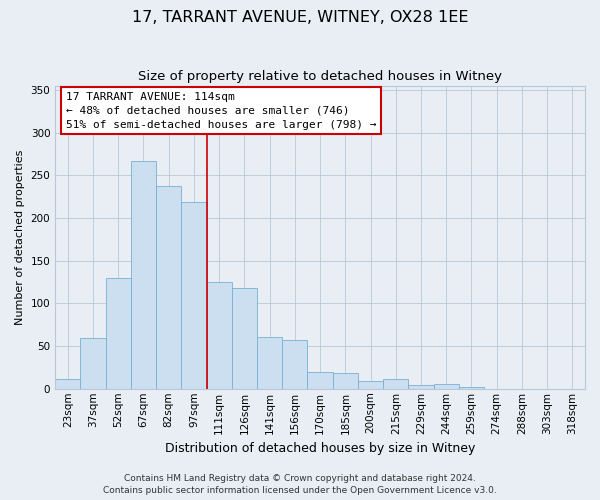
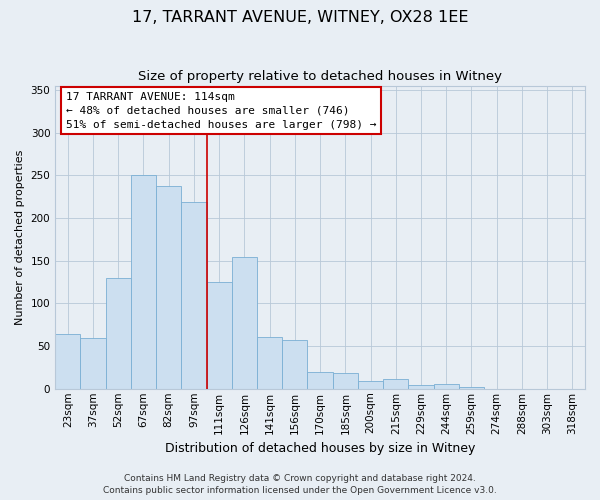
23sqm: 12 -> 64
67sqm: 267 -> 250
126sqm: 118 -> 154
